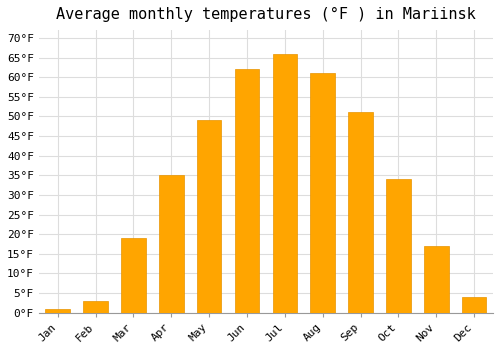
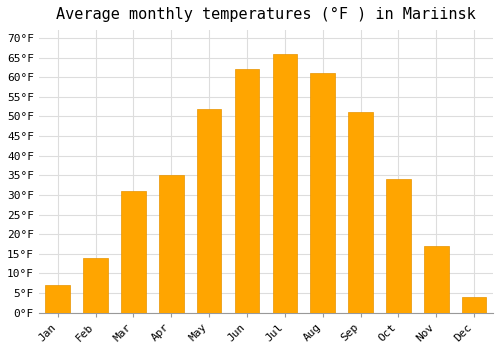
Jan: 1°F -> 7°F
Feb: 3°F -> 14°F
Mar: 19°F -> 31°F
May: 49°F -> 52°F
